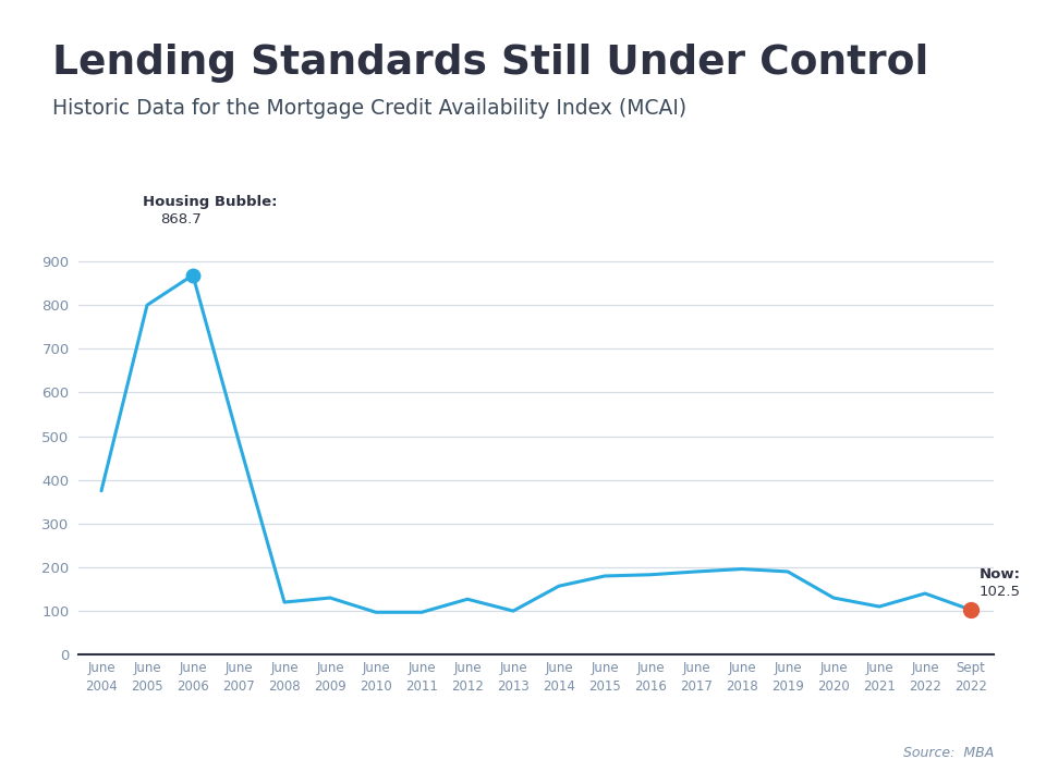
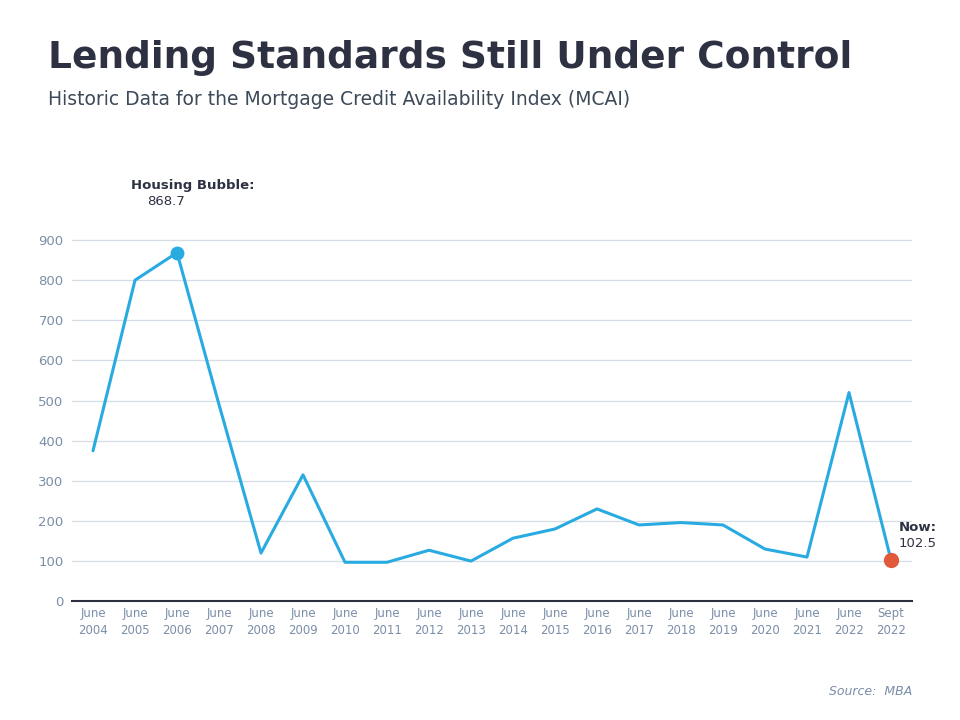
June 2009: 130 -> 315
June 2016: 183 -> 230
June 2022: 140 -> 520
